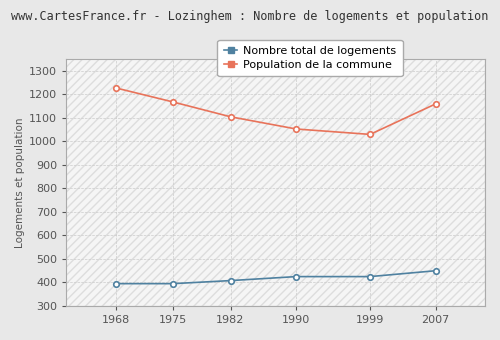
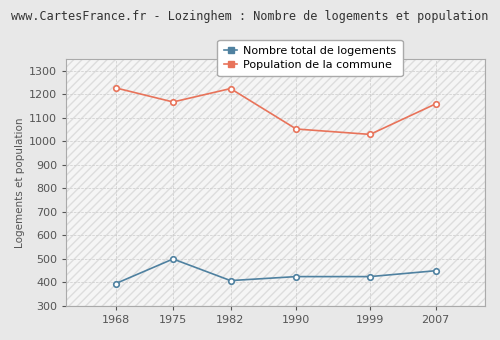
Nombre total de logements/1975: 395 -> 500
Population de la commune/1982: 1105 -> 1225
